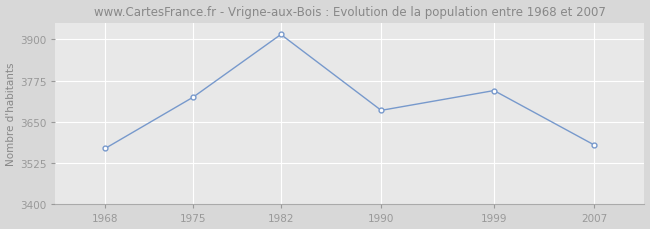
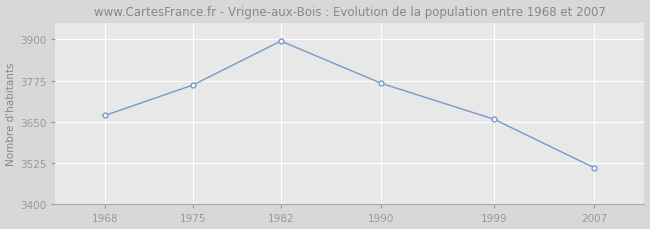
1968: 3570 -> 3670
1975: 3725 -> 3762
1982: 3915 -> 3895
1990: 3685 -> 3767
1999: 3745 -> 3658
2007: 3580 -> 3511
